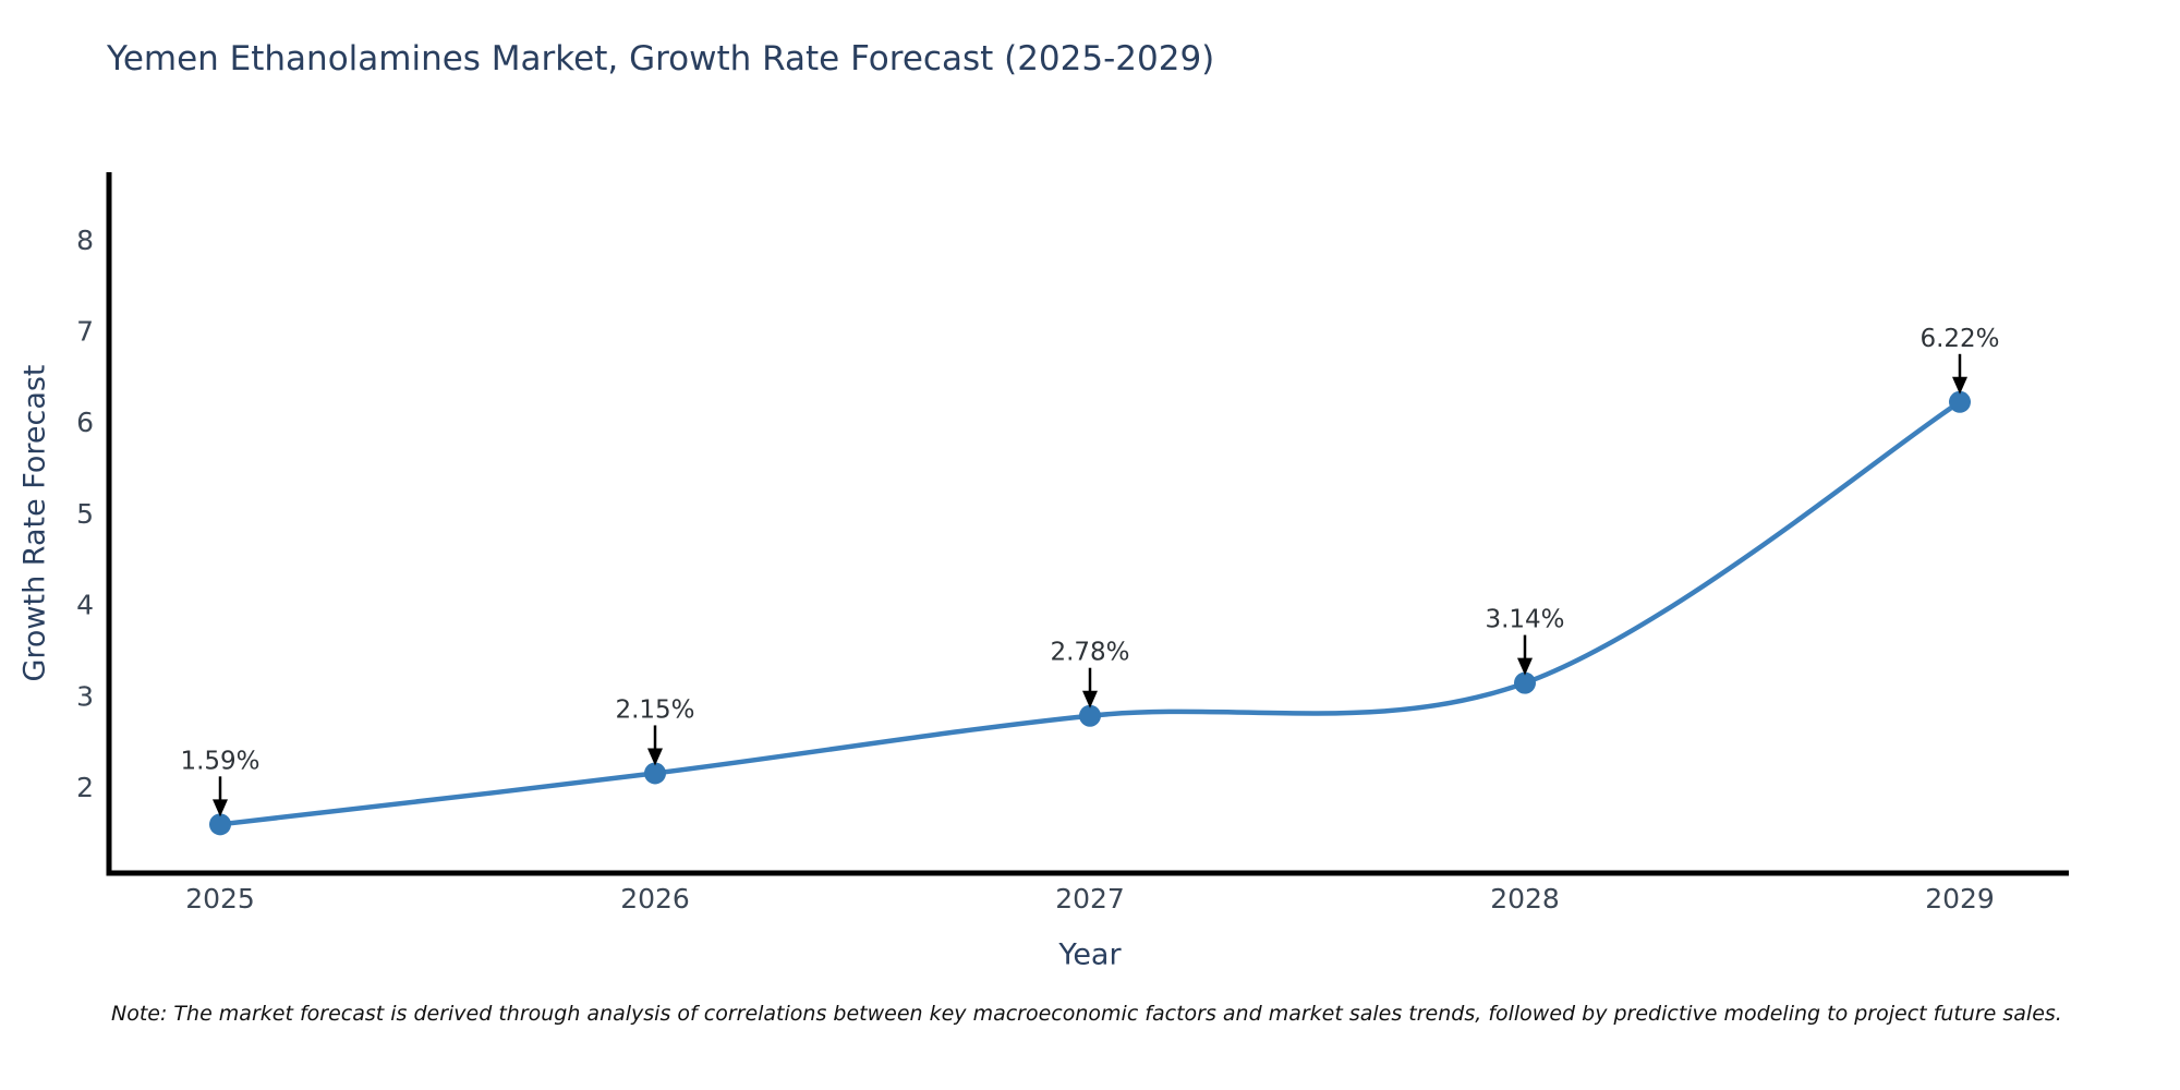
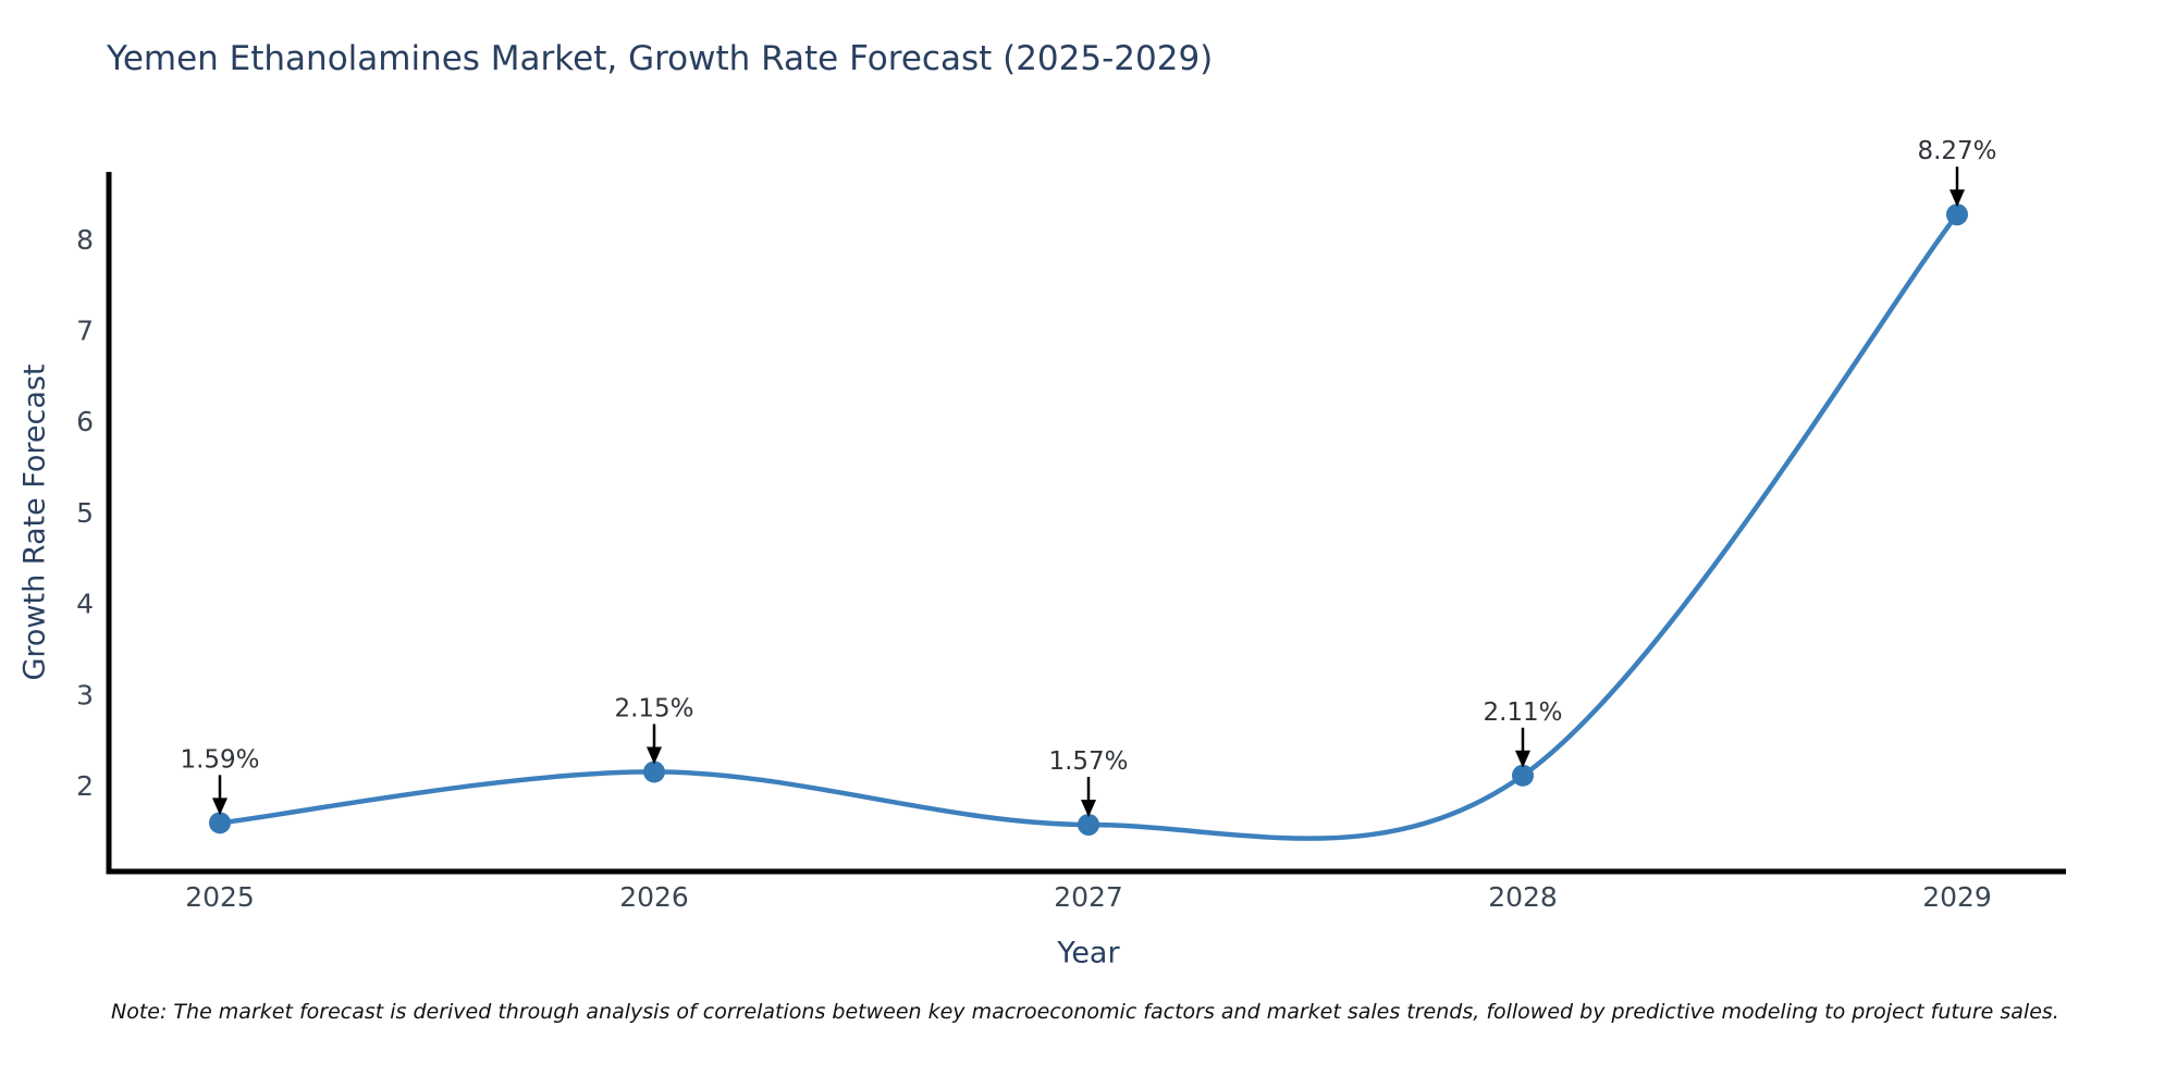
2027: 2.78% -> 1.57%
2028: 3.14% -> 2.11%
2029: 6.22% -> 8.27%
